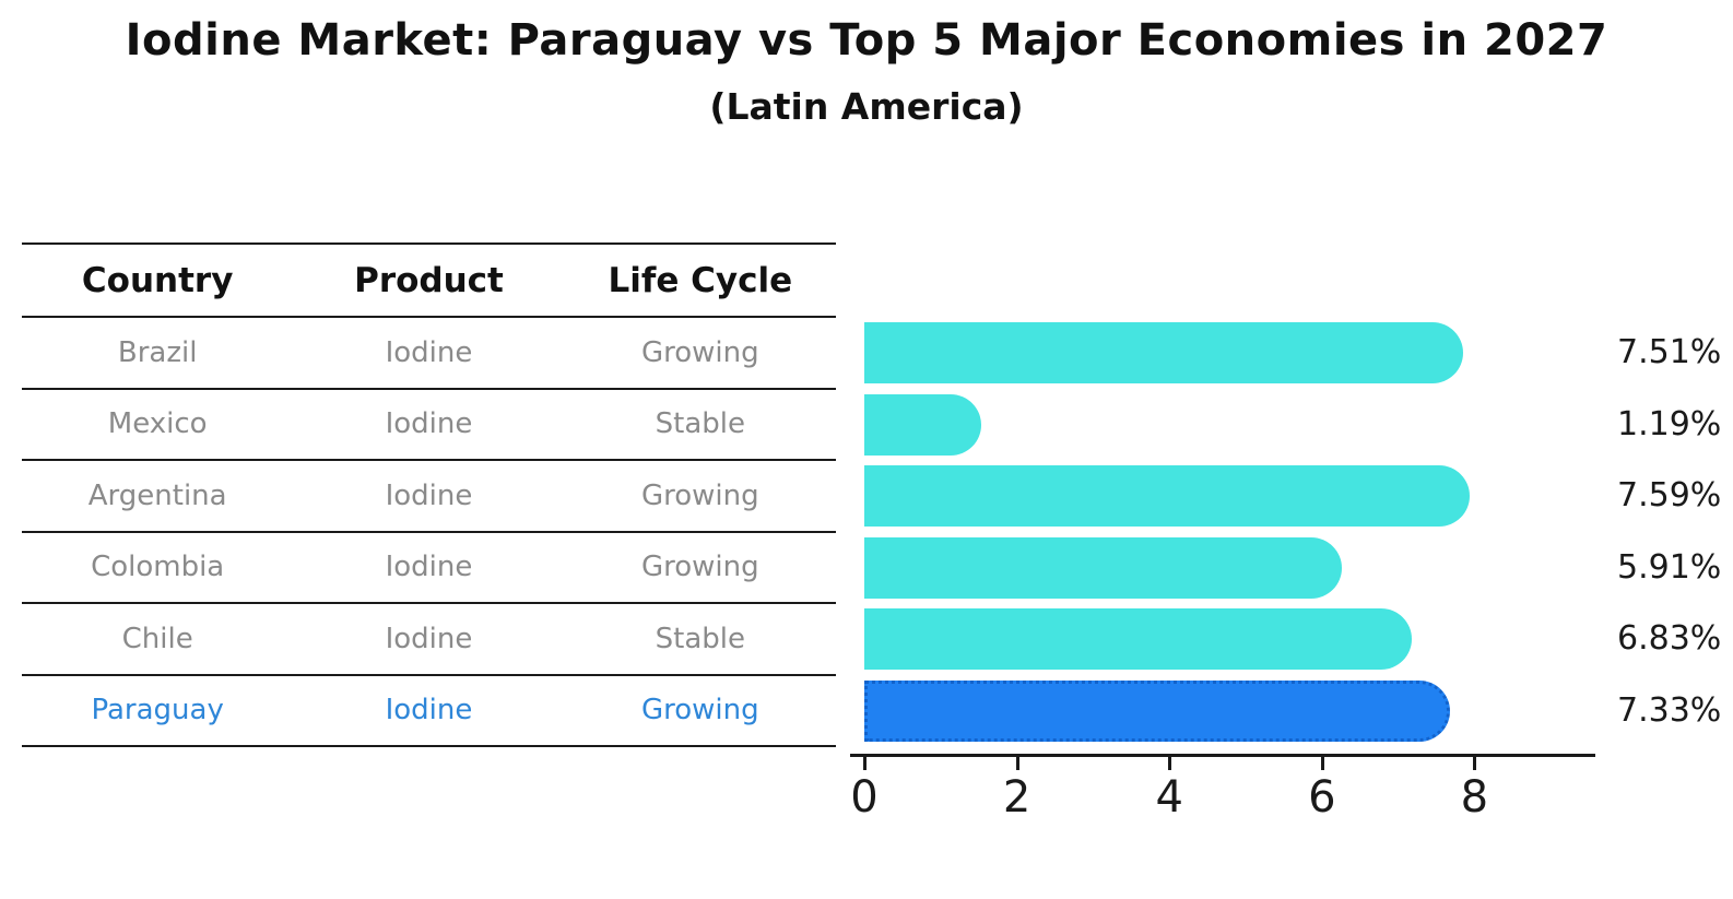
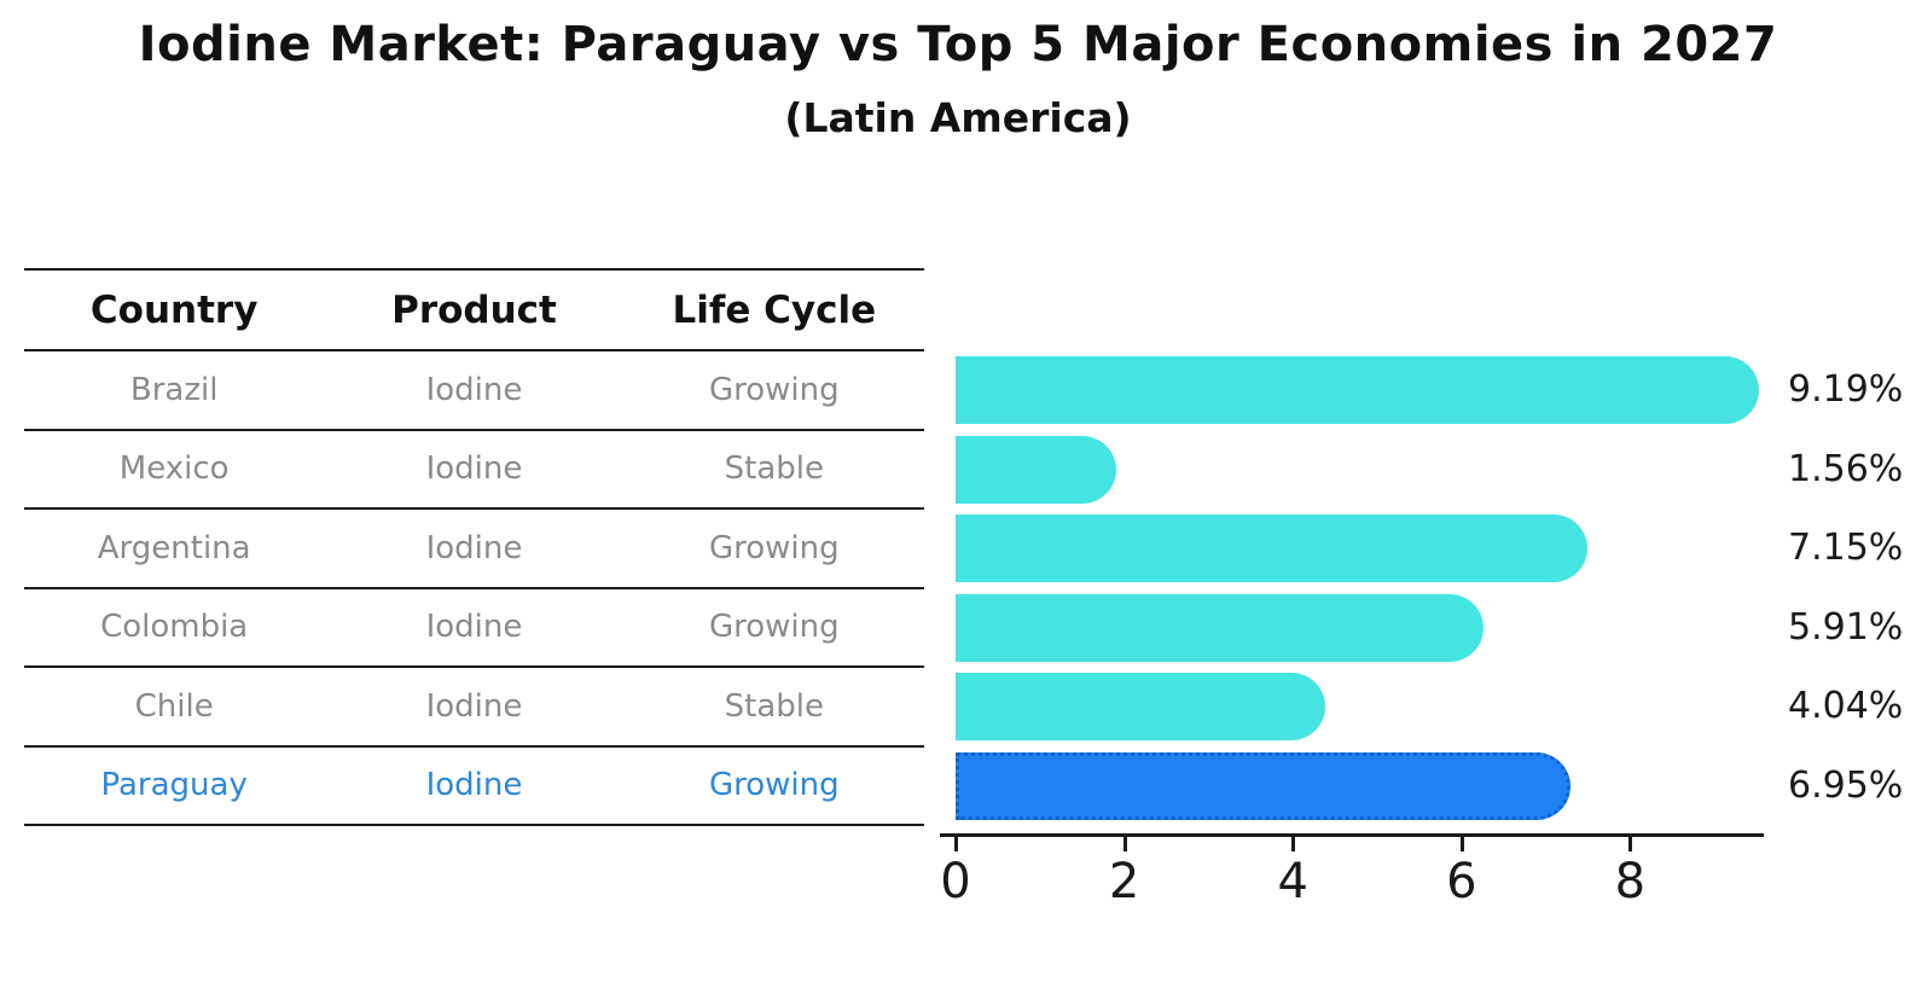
Brazil: 7.51% -> 9.19%
Mexico: 1.19% -> 1.56%
Argentina: 7.59% -> 7.15%
Chile: 6.83% -> 4.04%
Paraguay: 7.33% -> 6.95%
